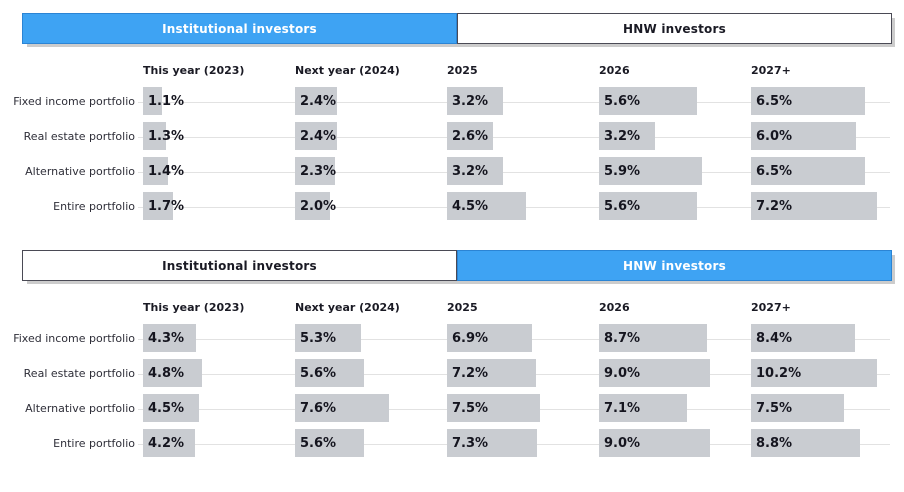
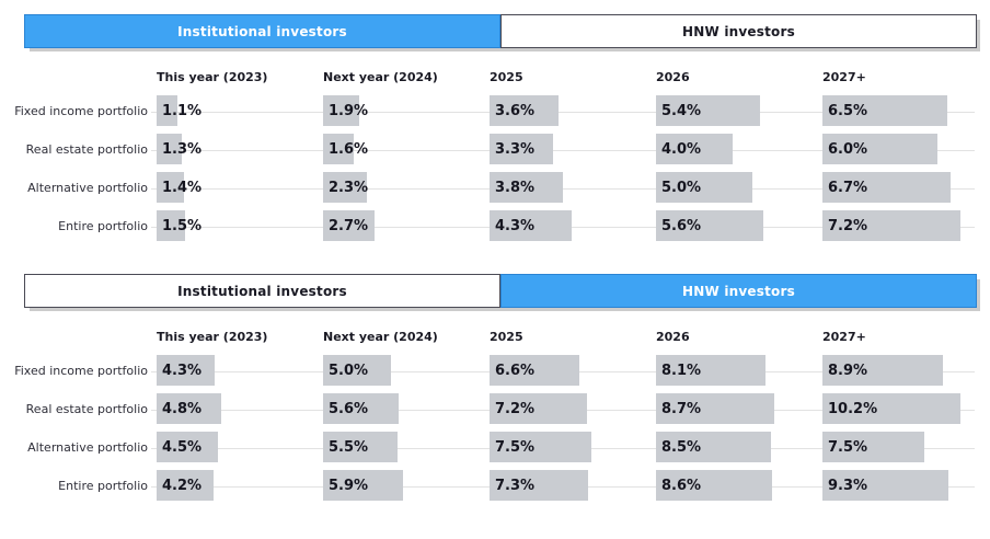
Institutional investors/Entire portfolio/This year (2023): 1.7% -> 1.5%
Institutional investors/Fixed income portfolio/Next year (2024): 2.4% -> 1.9%
Institutional investors/Real estate portfolio/Next year (2024): 2.4% -> 1.6%
Institutional investors/Entire portfolio/Next year (2024): 2.0% -> 2.7%
Institutional investors/Fixed income portfolio/2025: 3.2% -> 3.6%
Institutional investors/Real estate portfolio/2025: 2.6% -> 3.3%
Institutional investors/Alternative portfolio/2025: 3.2% -> 3.8%
Institutional investors/Entire portfolio/2025: 4.5% -> 4.3%
Institutional investors/Fixed income portfolio/2026: 5.6% -> 5.4%
Institutional investors/Real estate portfolio/2026: 3.2% -> 4.0%
Institutional investors/Alternative portfolio/2026: 5.9% -> 5.0%
Institutional investors/Alternative portfolio/2027+: 6.5% -> 6.7%
HNW investors/Fixed income portfolio/Next year (2024): 5.3% -> 5.0%
HNW investors/Alternative portfolio/Next year (2024): 7.6% -> 5.5%
HNW investors/Entire portfolio/Next year (2024): 5.6% -> 5.9%
HNW investors/Fixed income portfolio/2025: 6.9% -> 6.6%
HNW investors/Fixed income portfolio/2026: 8.7% -> 8.1%
HNW investors/Real estate portfolio/2026: 9.0% -> 8.7%
HNW investors/Alternative portfolio/2026: 7.1% -> 8.5%
HNW investors/Entire portfolio/2026: 9.0% -> 8.6%
HNW investors/Fixed income portfolio/2027+: 8.4% -> 8.9%
HNW investors/Entire portfolio/2027+: 8.8% -> 9.3%
